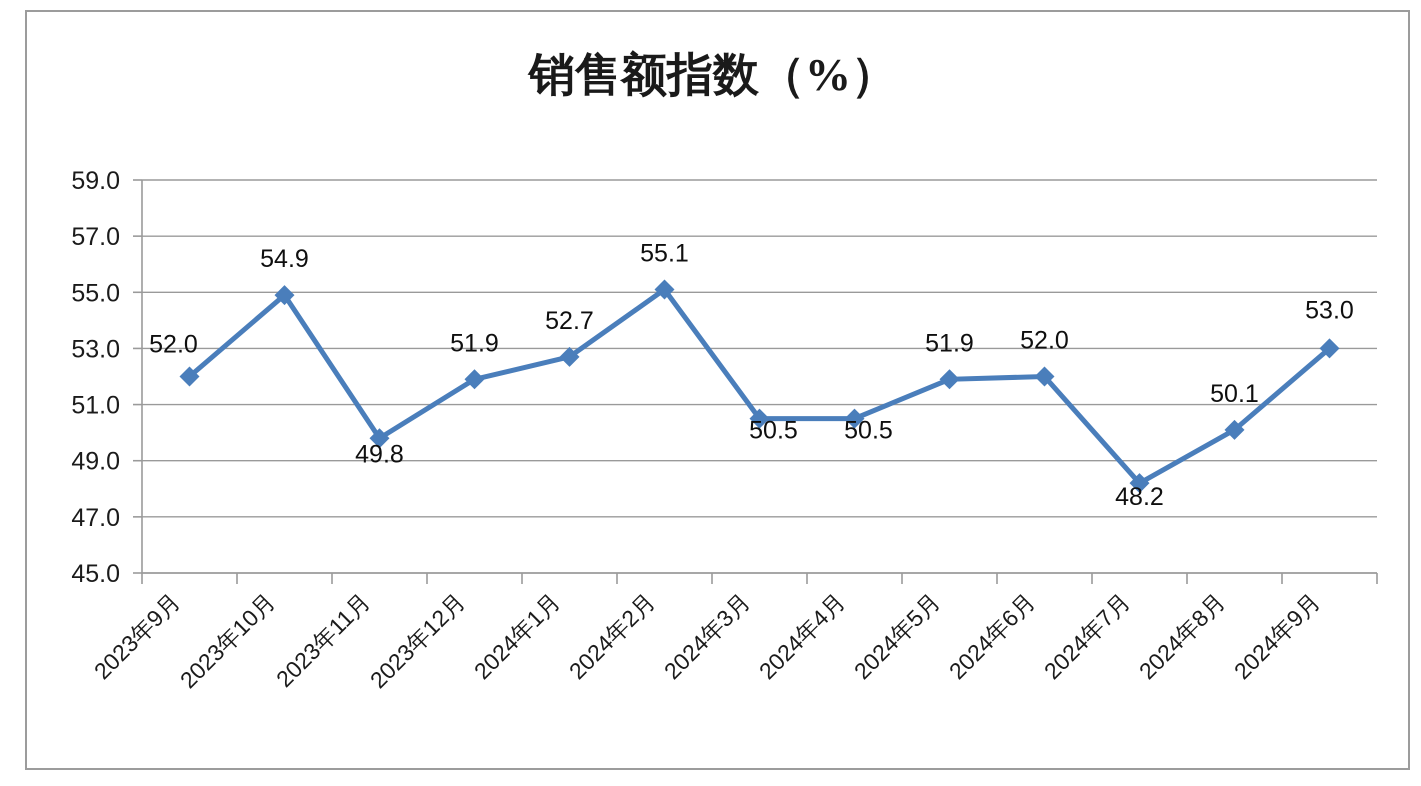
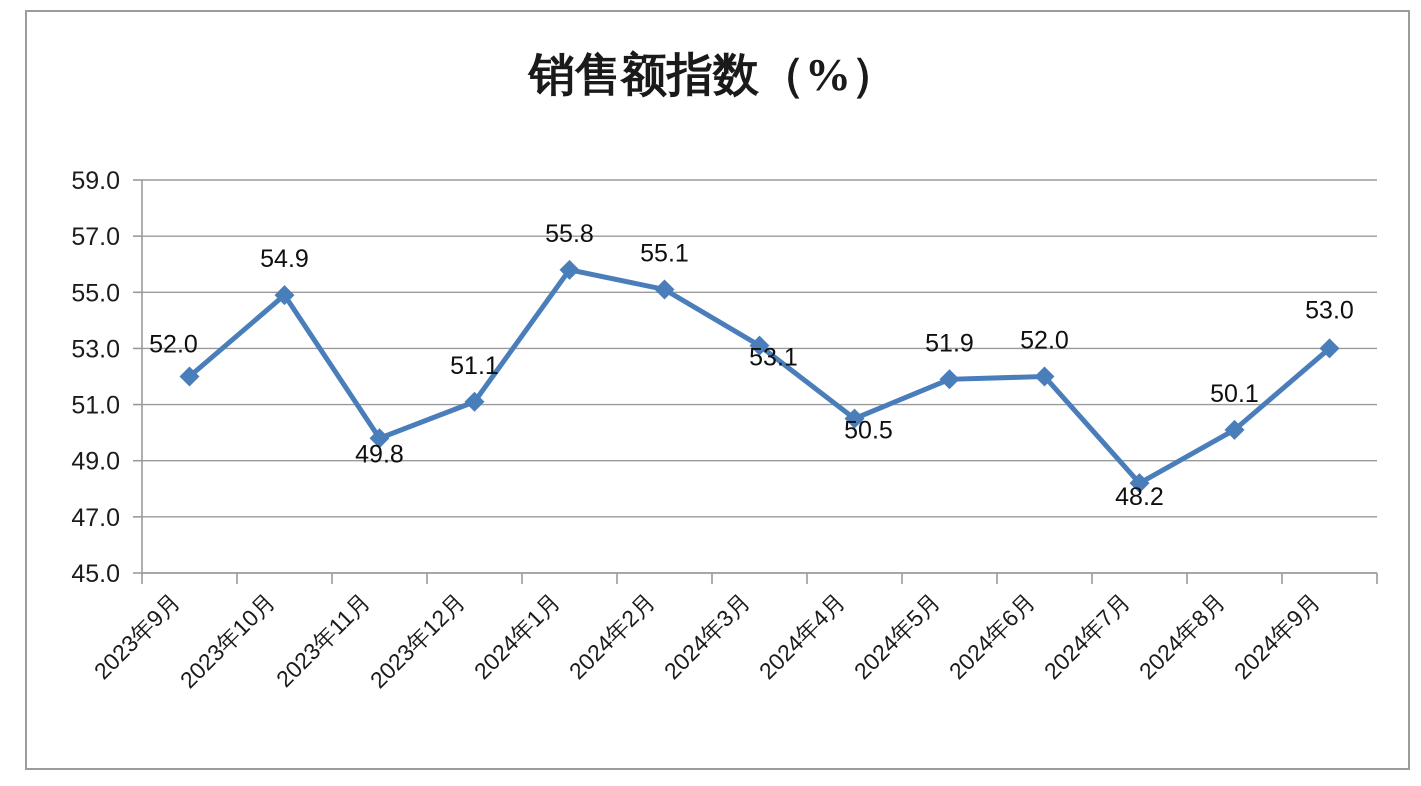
2023年12月: 51.9 -> 51.1
2024年1月: 52.7 -> 55.8
2024年3月: 50.5 -> 53.1
